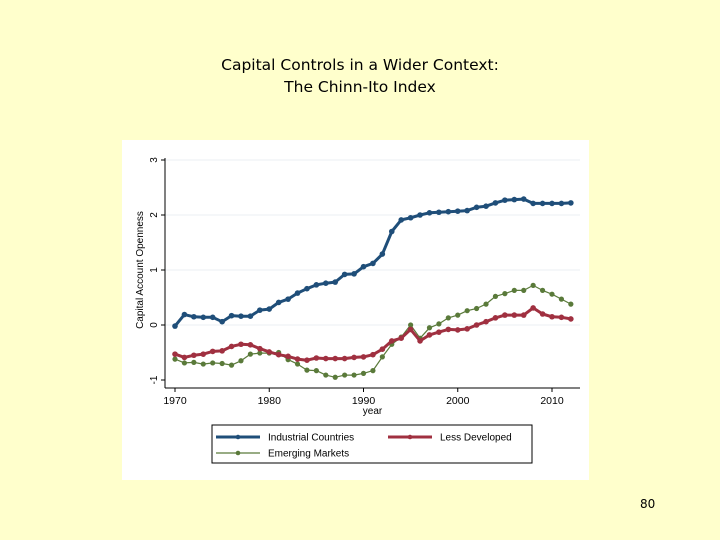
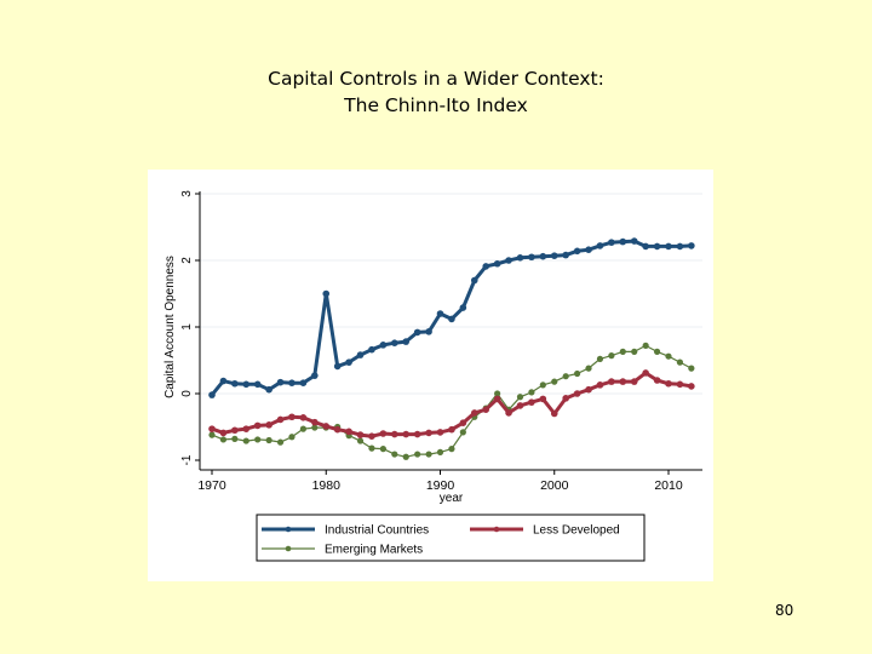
Industrial Countries/1980: 0.3 -> 1.5
Industrial Countries/1990: 1.1 -> 1.2
Less Developed/2000: -0.1 -> -0.3
